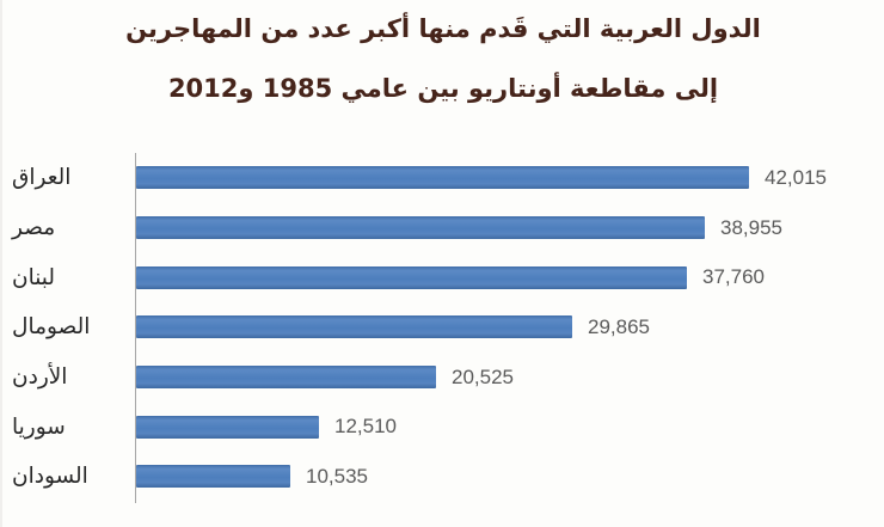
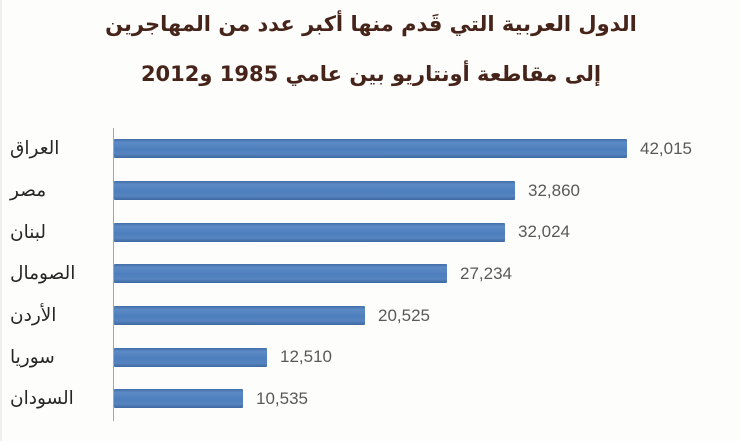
مصر: 38,955 -> 32,860
لبنان: 37,760 -> 32,024
الصومال: 29,865 -> 27,234
